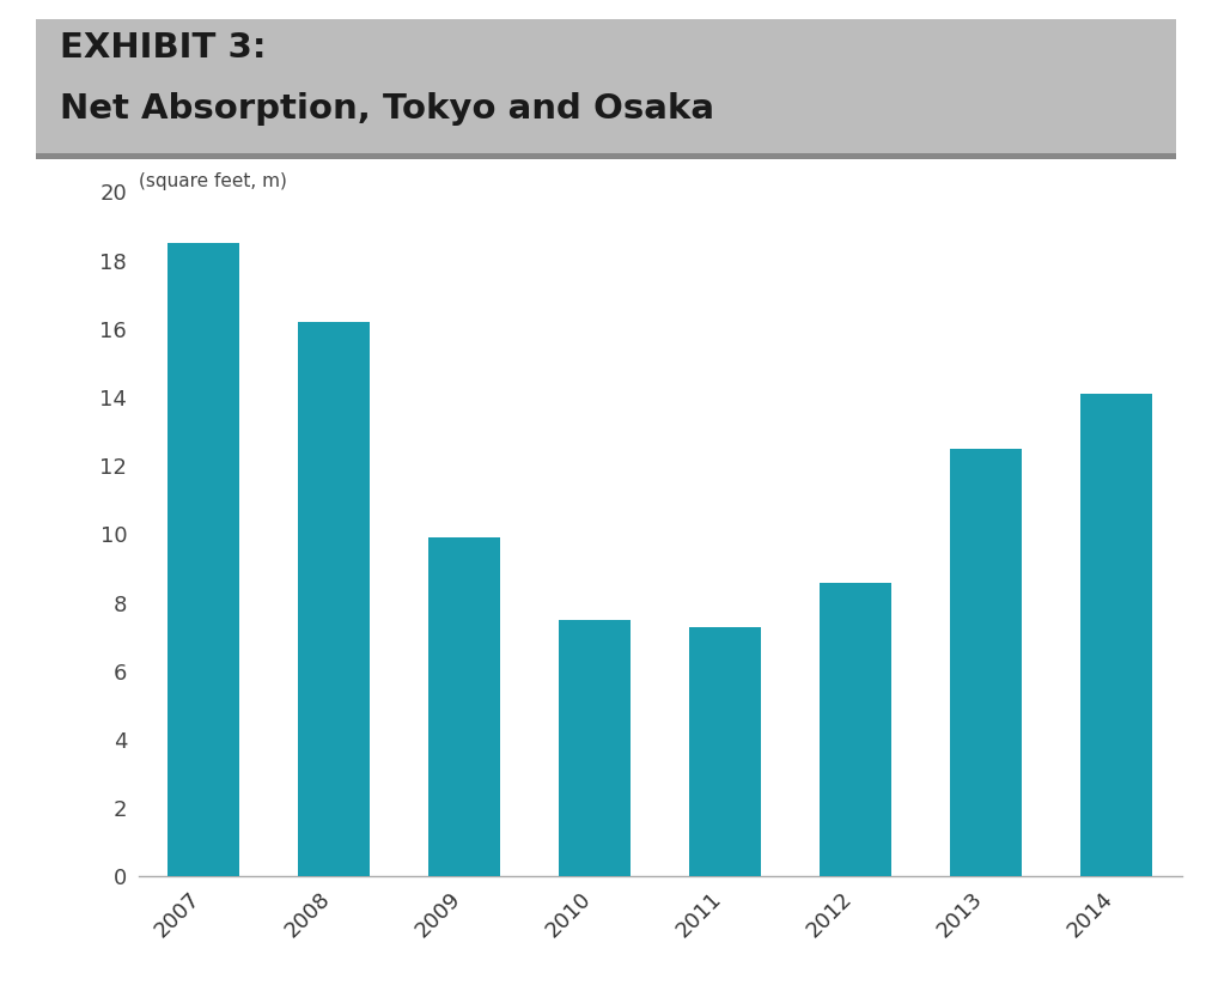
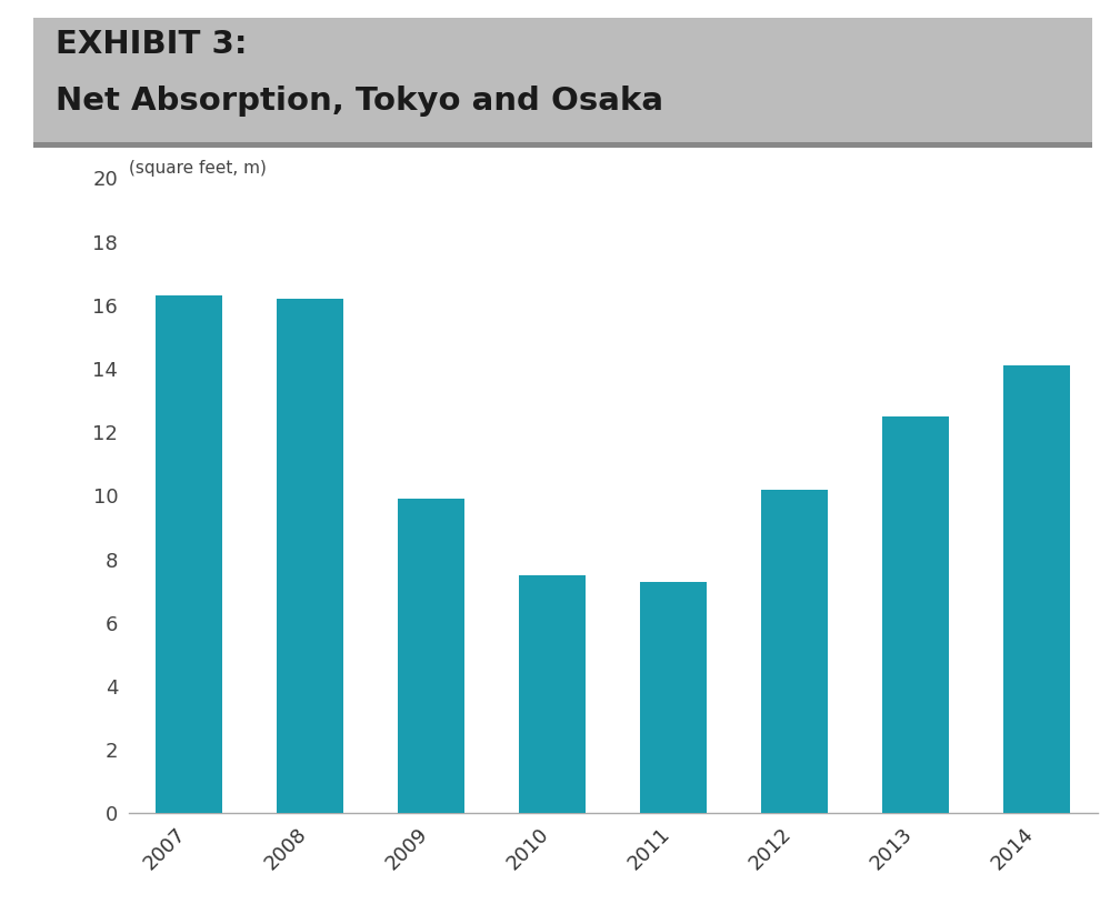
2007: 18.5 -> 16.3
2012: 8.6 -> 10.2
